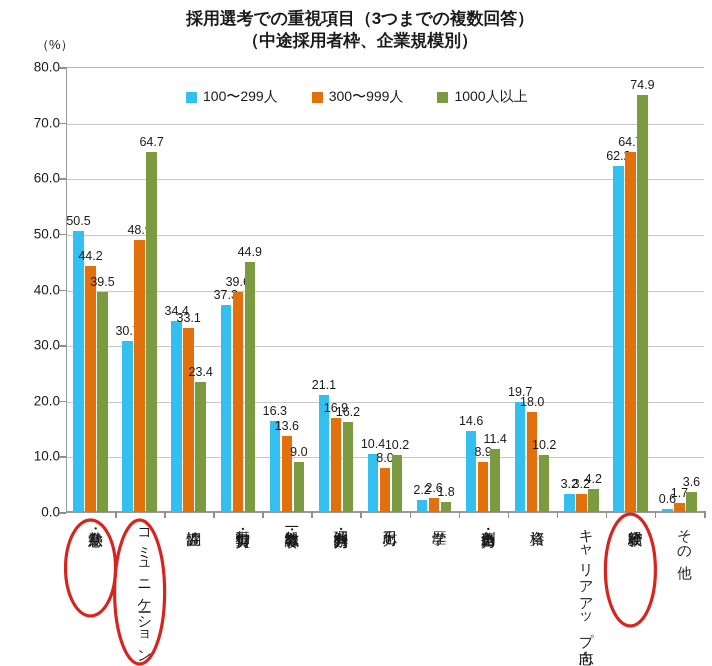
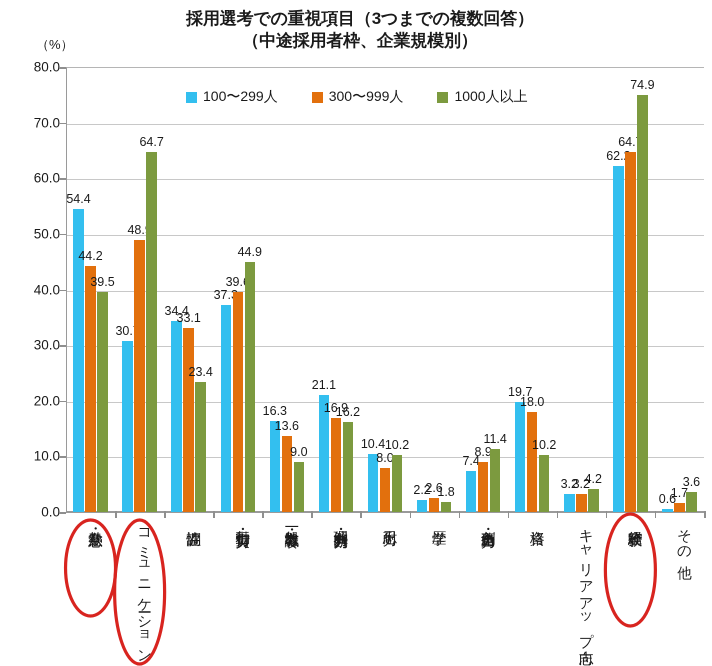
100〜299人/熱意・意欲: 50.5 -> 54.4
100〜299人/創造力・企画力: 14.6 -> 7.4
